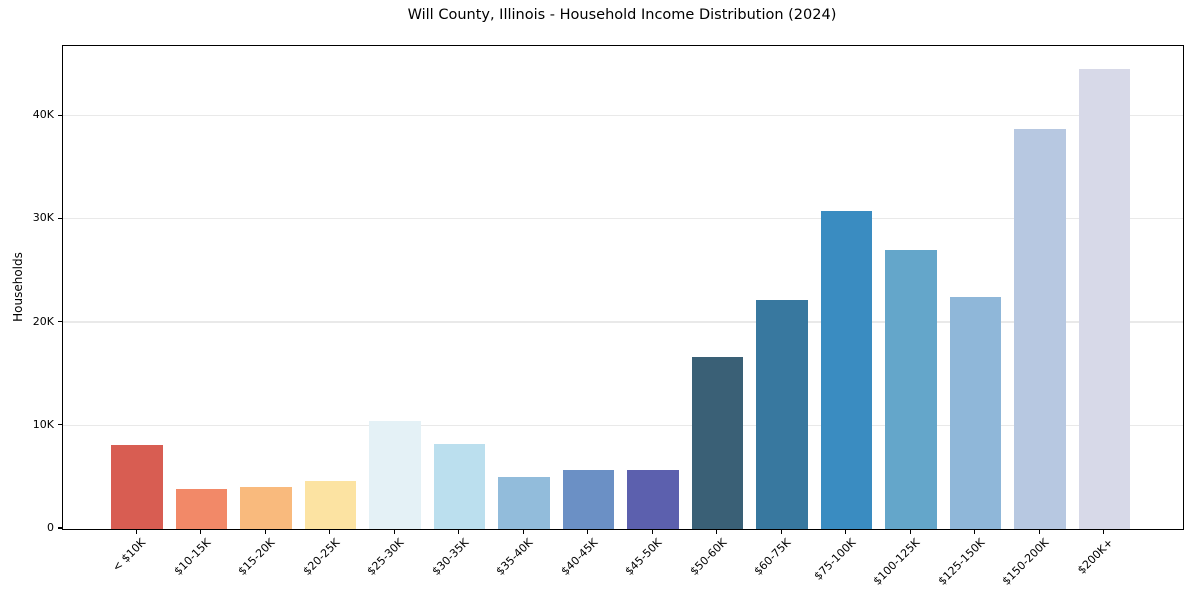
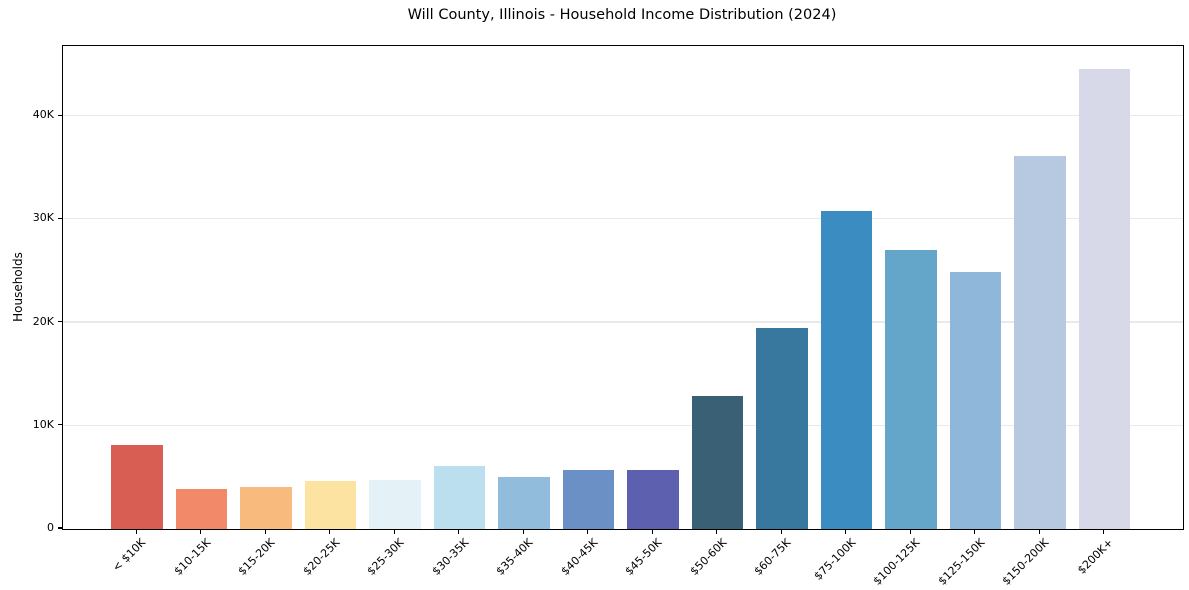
$25-30K: 10.5K -> 4.8K
$30-35K: 8.2K -> 6.1K
$50-60K: 16.7K -> 12.9K
$60-75K: 22.2K -> 19.4K
$125-150K: 22.5K -> 25.0K
$150-200K: 38.8K -> 36.2K
